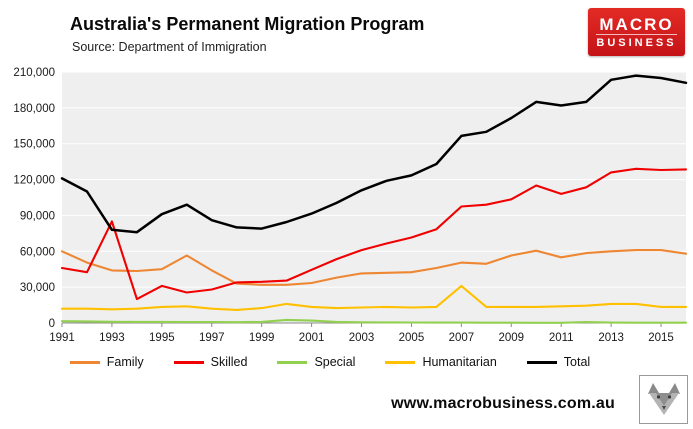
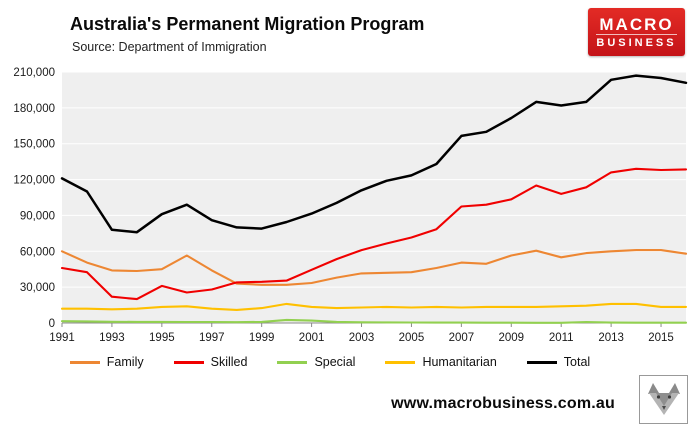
Skilled/1993: 85000 -> 22000
Humanitarian/2007: 31000 -> 13000
